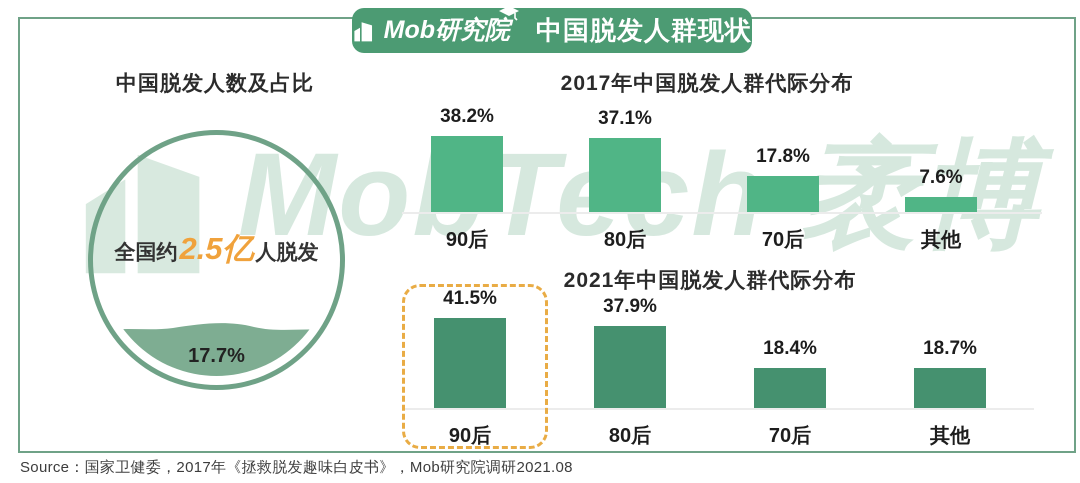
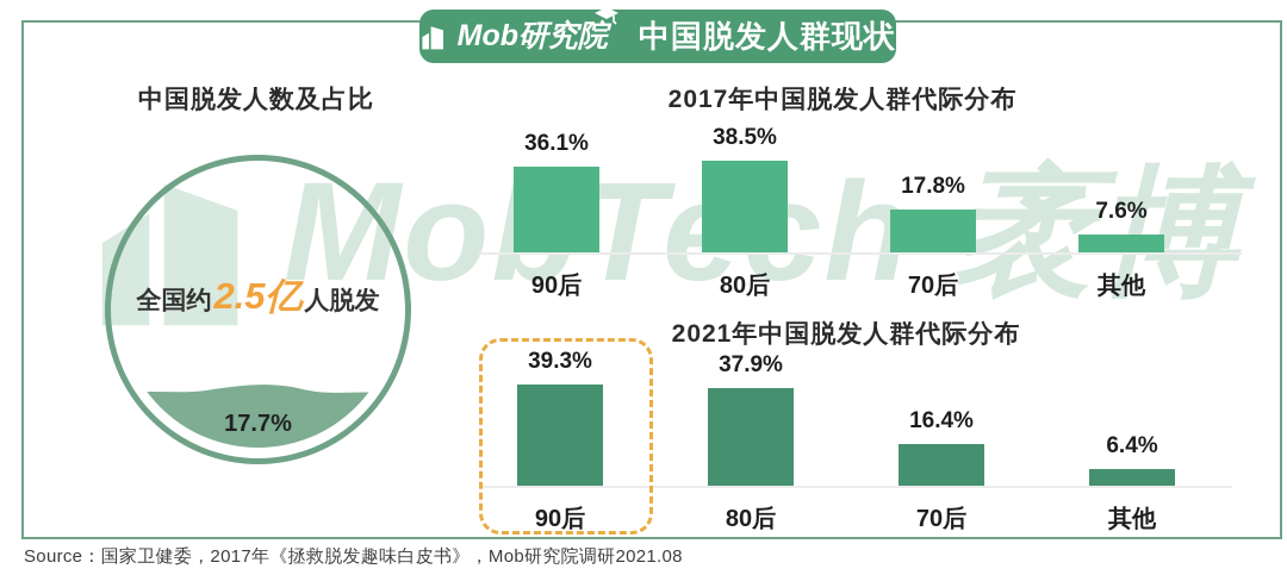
2017年中国脱发人群代际分布/90后: 38.2% -> 36.1%
2017年中国脱发人群代际分布/80后: 37.1% -> 38.5%
2021年中国脱发人群代际分布/90后: 41.5% -> 39.3%
2021年中国脱发人群代际分布/70后: 18.4% -> 16.4%
2021年中国脱发人群代际分布/其他: 18.7% -> 6.4%
